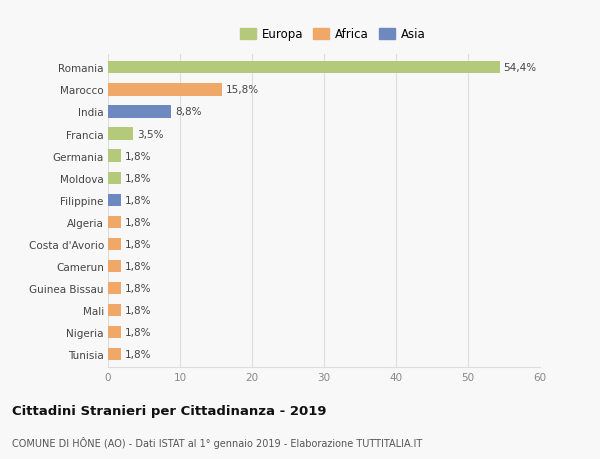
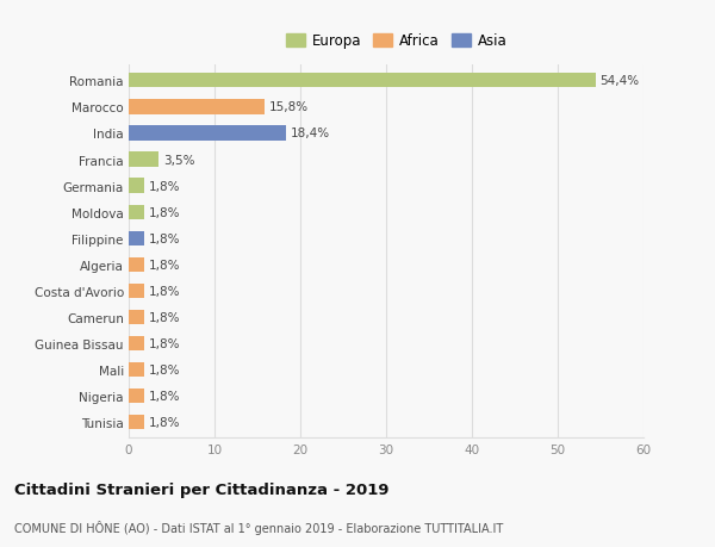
India: 8,8% -> 18,4%
